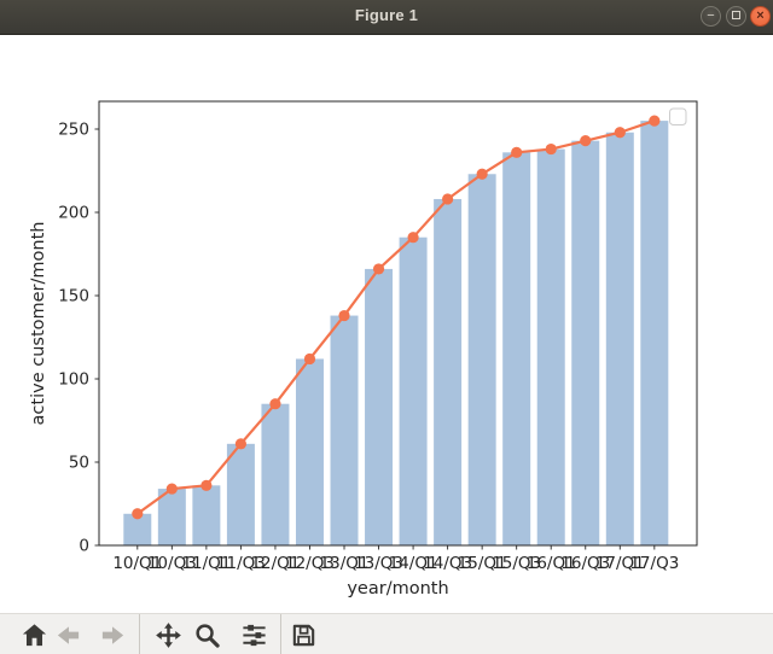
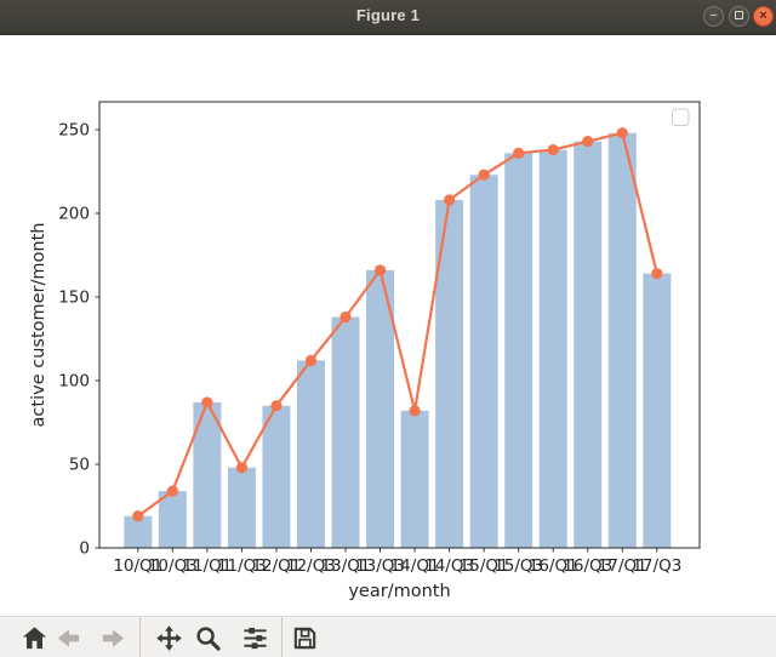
11/Q1: 36 -> 87
11/Q3: 61 -> 48
14/Q1: 185 -> 82
17/Q3: 255 -> 164
